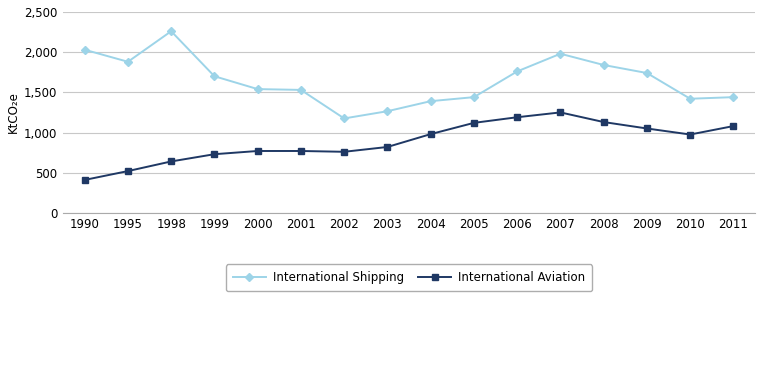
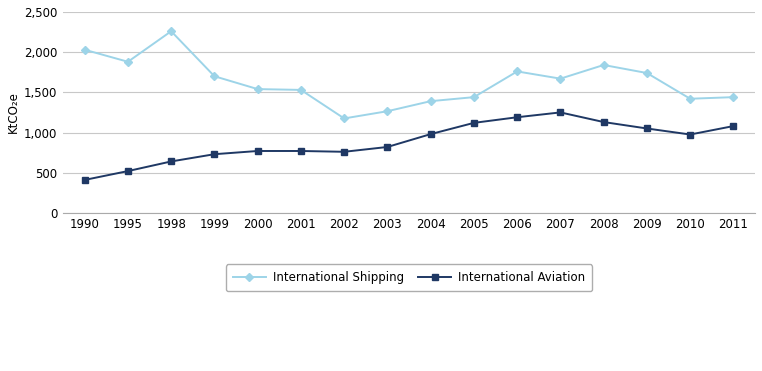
International Shipping/2007: 1,980 -> 1,670
